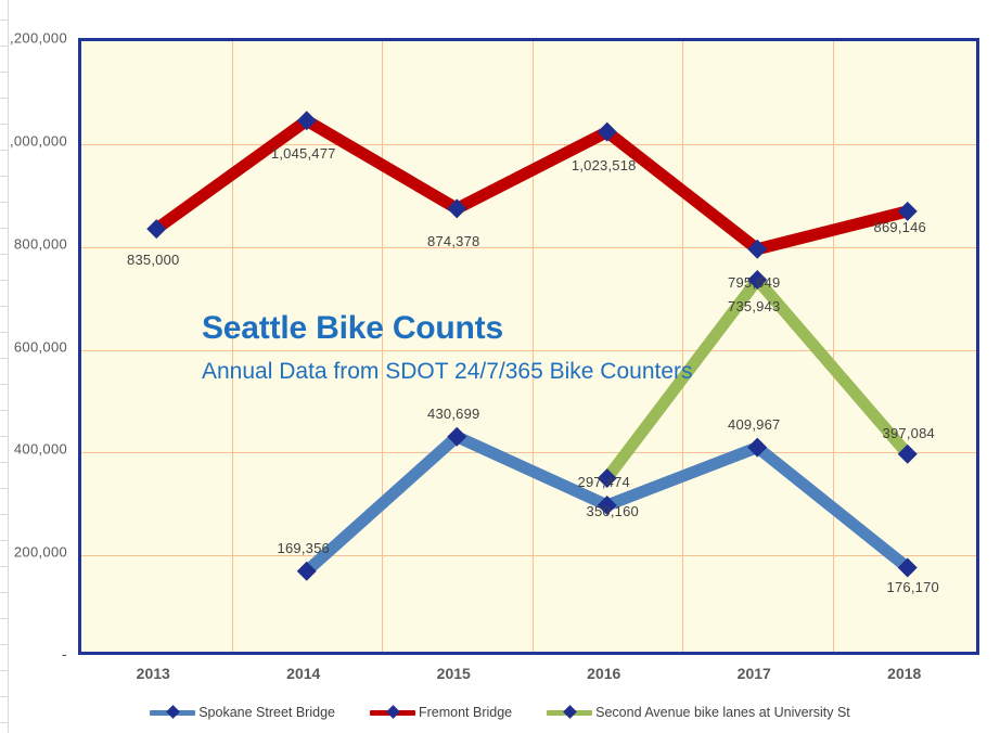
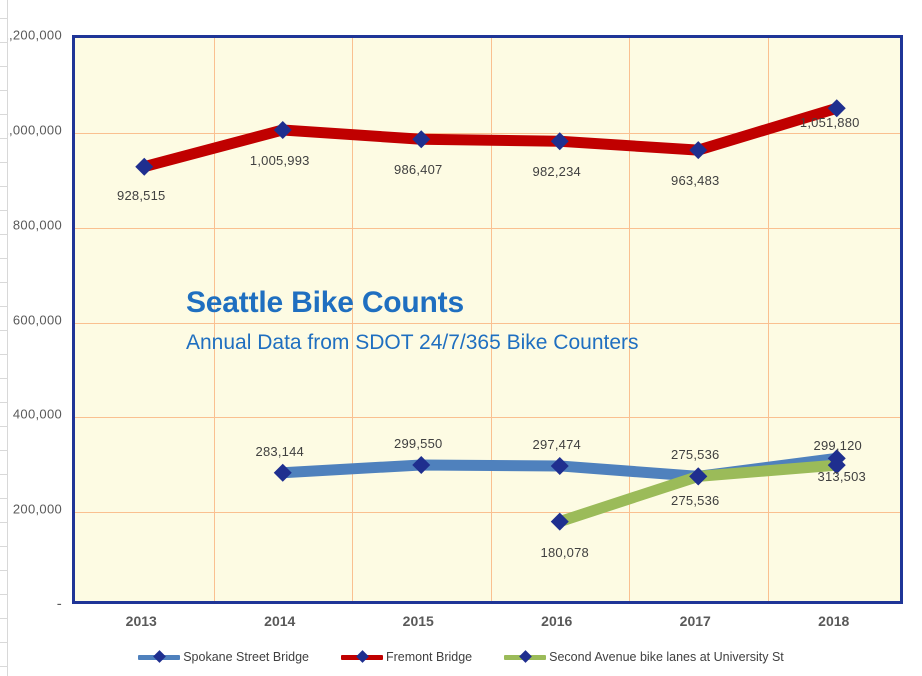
Fremont Bridge/2013: 835,000 -> 928,515
Spokane Street Bridge/2014: 169,356 -> 283,144
Fremont Bridge/2014: 1,045,477 -> 1,005,993
Spokane Street Bridge/2015: 430,699 -> 299,550
Fremont Bridge/2015: 874,378 -> 986,407
Fremont Bridge/2016: 1,023,518 -> 982,234
Second Avenue bike lanes at University St/2016: 350,160 -> 180,078
Spokane Street Bridge/2017: 409,967 -> 275,536
Fremont Bridge/2017: 795,649 -> 963,483
Second Avenue bike lanes at University St/2017: 735,943 -> 275,536
Spokane Street Bridge/2018: 176,170 -> 313,503
Fremont Bridge/2018: 869,146 -> 1,051,880
Second Avenue bike lanes at University St/2018: 397,084 -> 299,120
